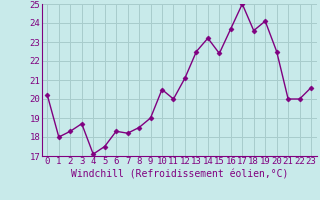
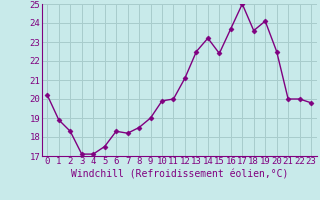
1: 18.0 -> 18.9
3: 18.7 -> 17.1
10: 20.5 -> 19.9
23: 20.6 -> 19.8
